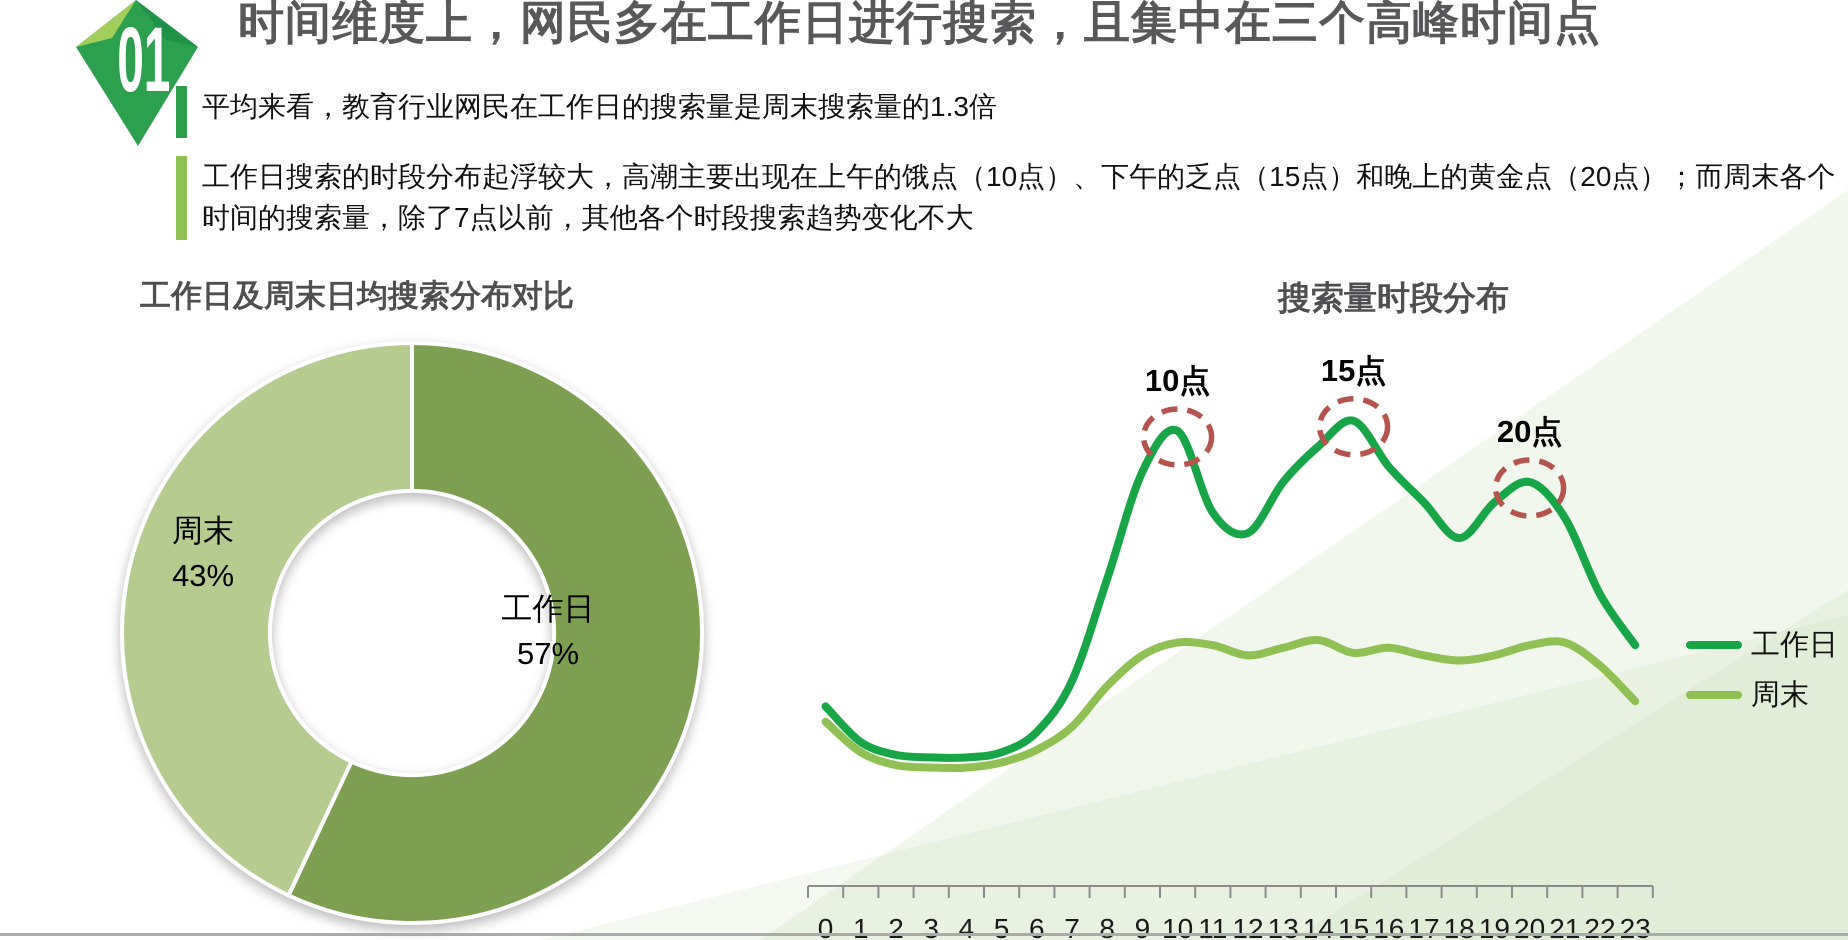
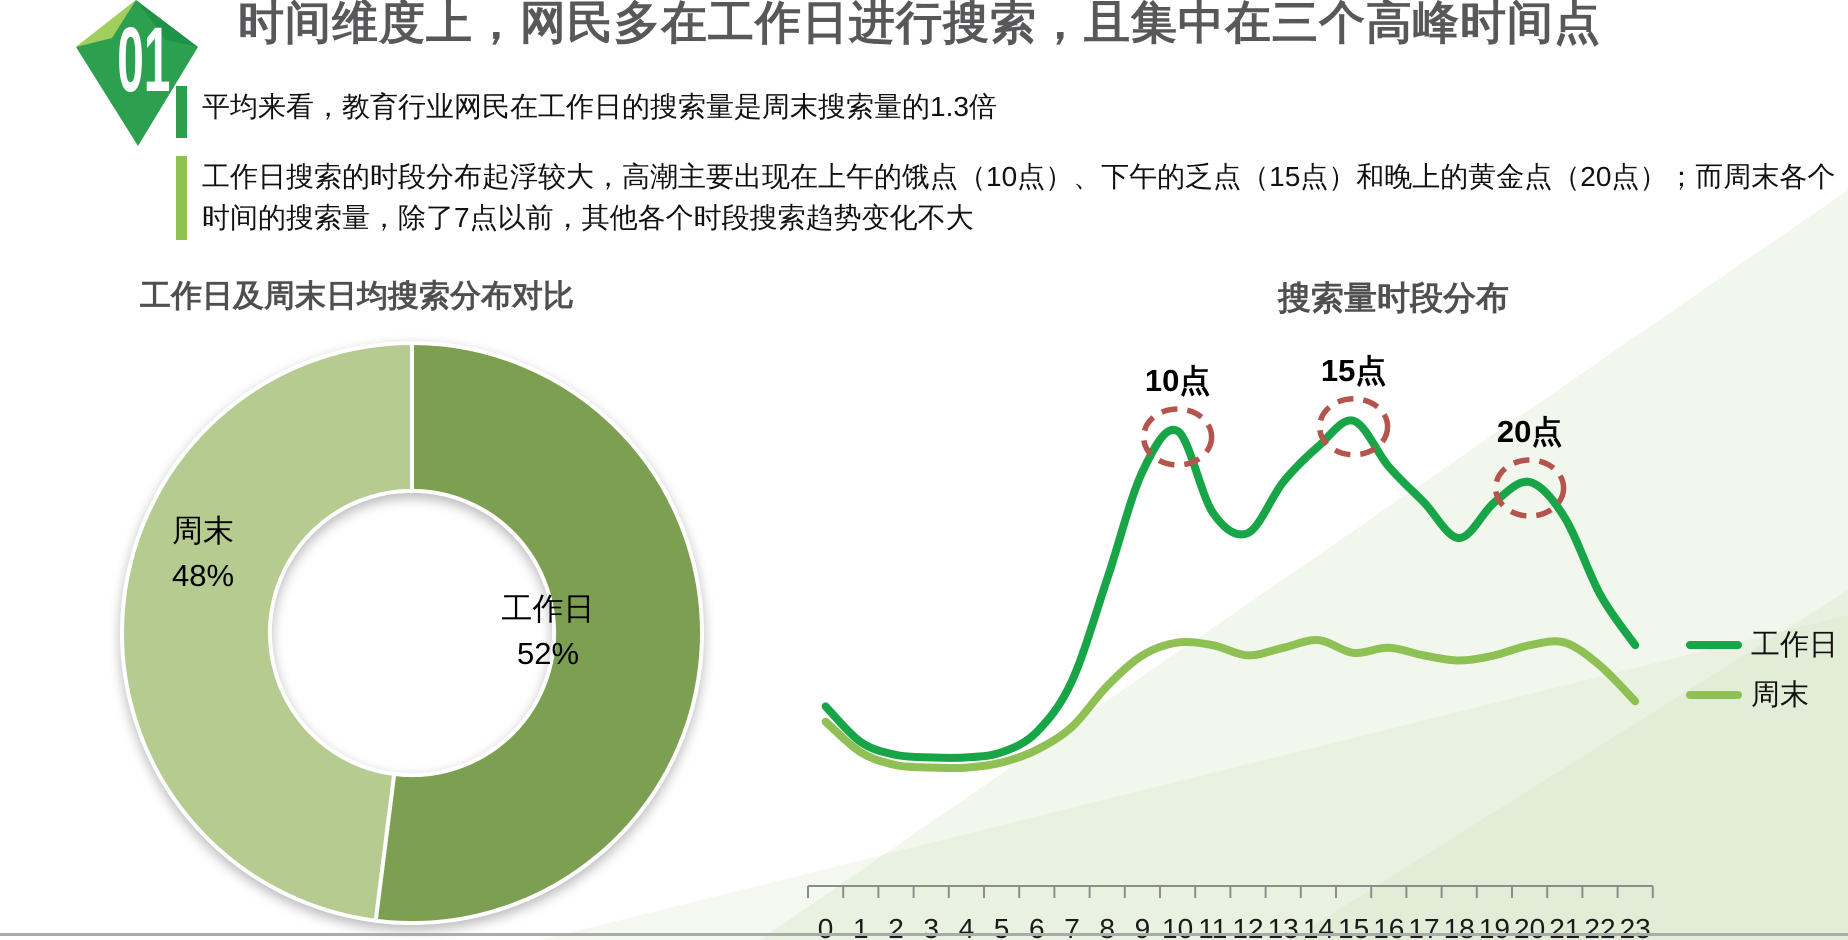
工作日及周末日均搜索分布对比/工作日: 57% -> 52%
工作日及周末日均搜索分布对比/周末: 43% -> 48%
